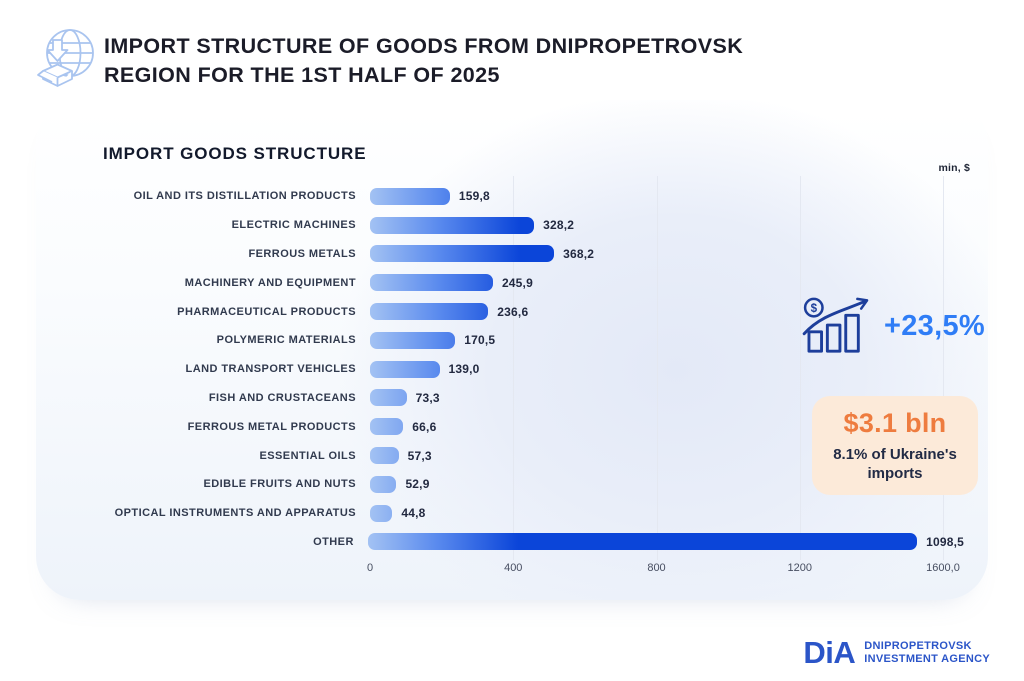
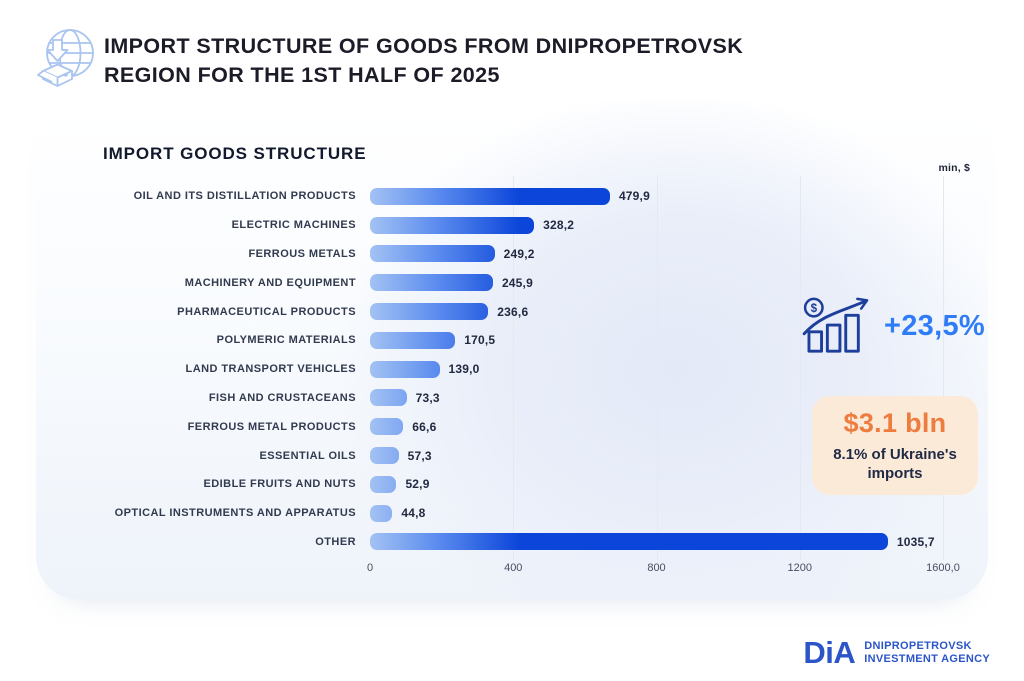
OIL AND ITS DISTILLATION PRODUCTS: 159,8 -> 479,9
FERROUS METALS: 368,2 -> 249,2
OTHER: 1098,5 -> 1035,7
